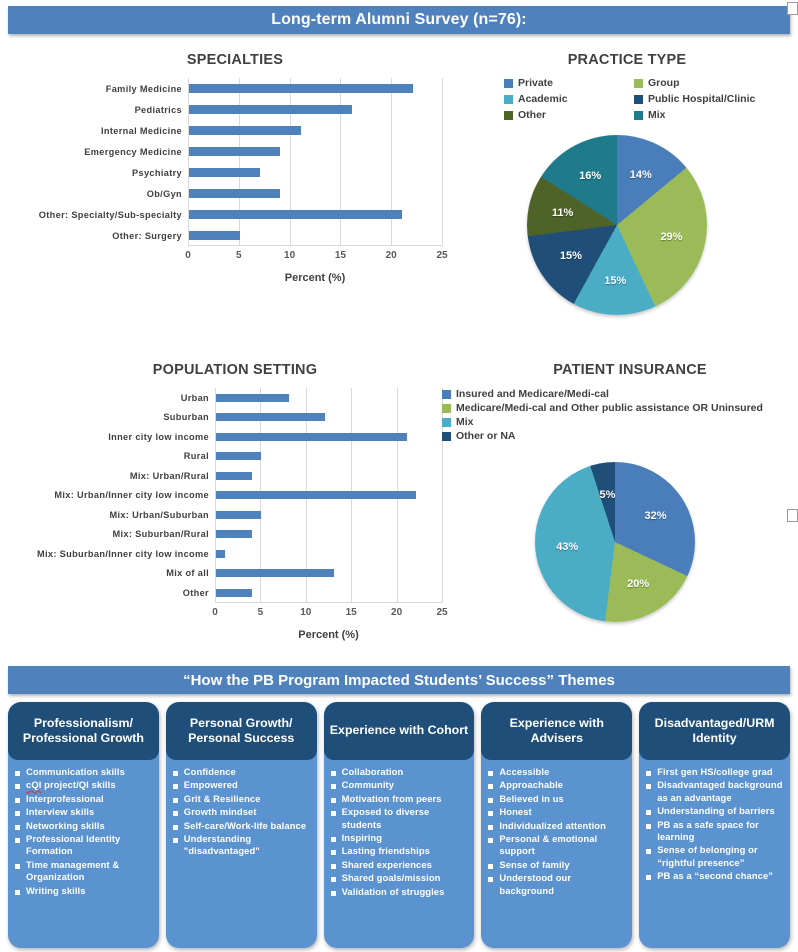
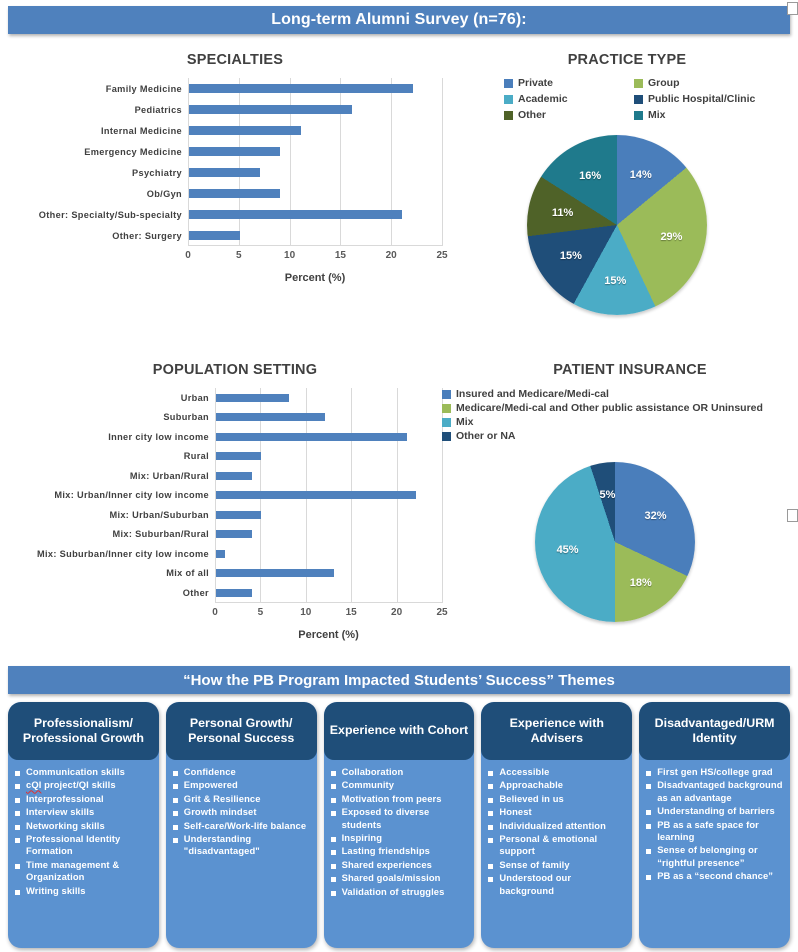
PATIENT INSURANCE/Medicare/Medi-cal and Other public assistance OR Uninsured: 20% -> 18%
PATIENT INSURANCE/Mix: 43% -> 45%
